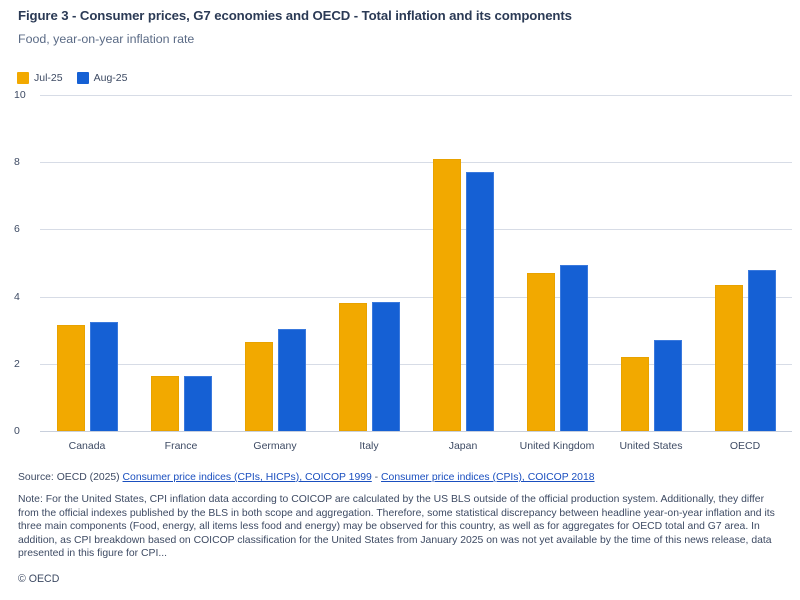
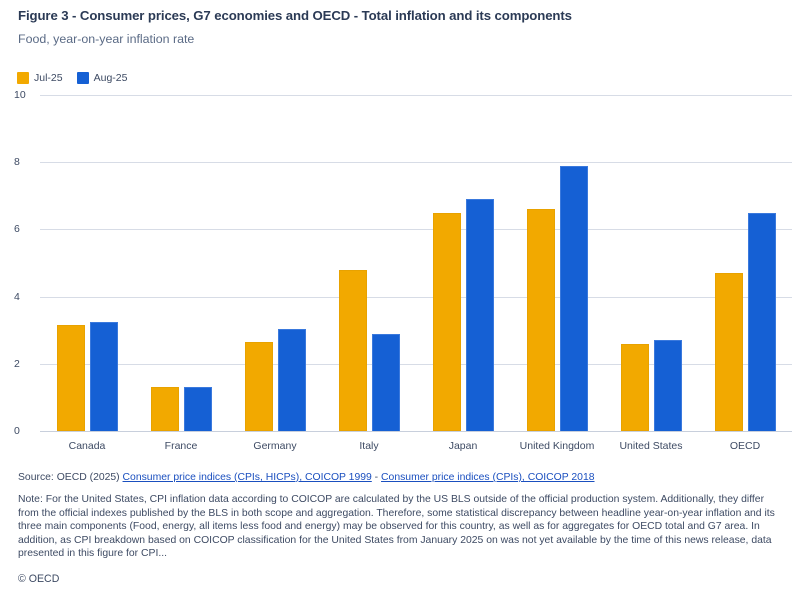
Jul-25/France: 1.6 -> 1.3
Aug-25/France: 1.6 -> 1.3
Jul-25/Italy: 3.8 -> 4.8
Aug-25/Italy: 3.9 -> 2.9
Jul-25/Japan: 8.1 -> 6.5
Aug-25/Japan: 7.7 -> 6.9
Jul-25/United Kingdom: 4.7 -> 6.6
Aug-25/United Kingdom: 5.0 -> 7.9
Jul-25/United States: 2.2 -> 2.6
Jul-25/OECD: 4.3 -> 4.7
Aug-25/OECD: 4.8 -> 6.5
